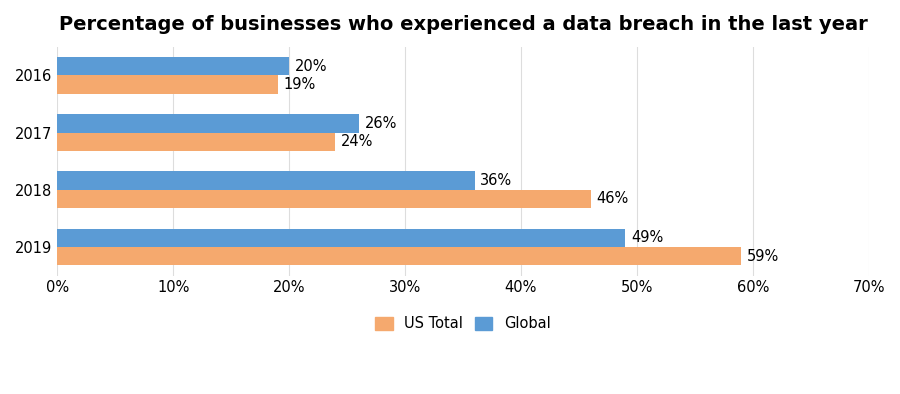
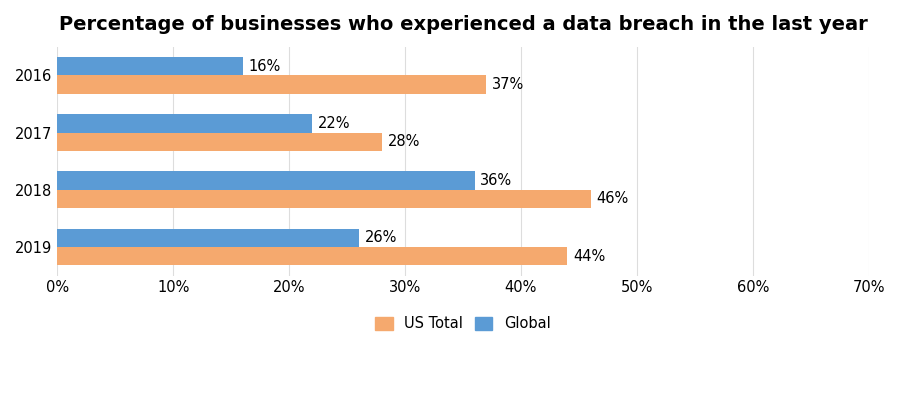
Global/2016: 20% -> 16%
US Total/2016: 19% -> 37%
Global/2017: 26% -> 22%
US Total/2017: 24% -> 28%
Global/2019: 49% -> 26%
US Total/2019: 59% -> 44%
